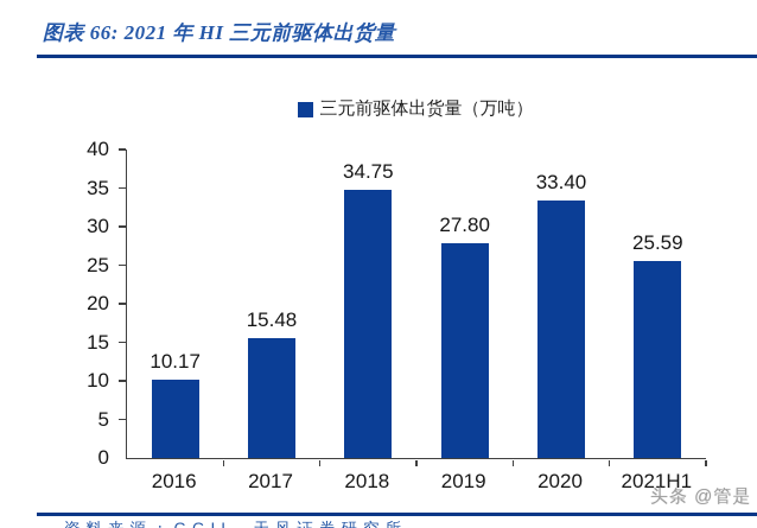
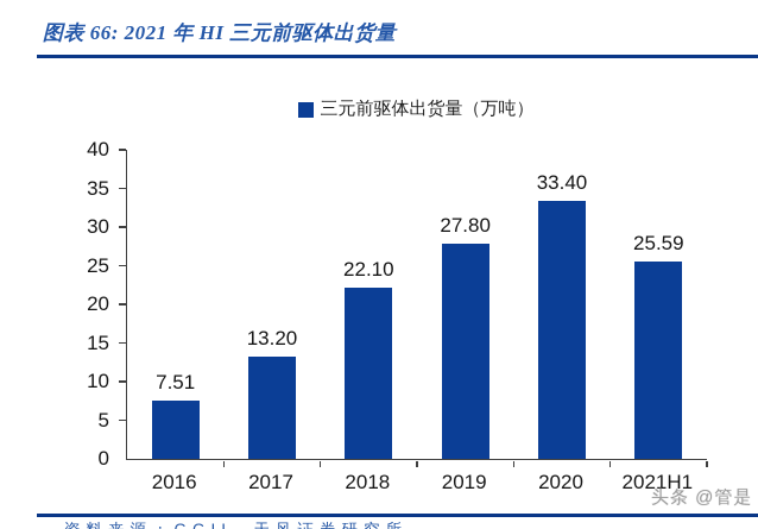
2016: 10.17 -> 7.51
2017: 15.48 -> 13.20
2018: 34.75 -> 22.10
